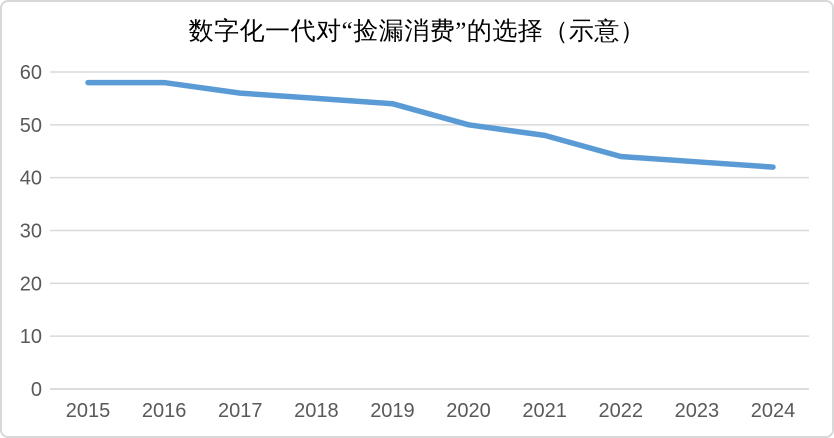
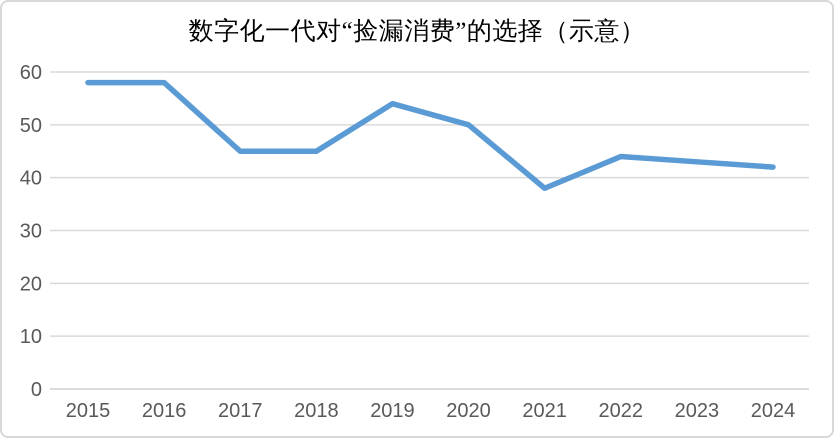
2017: 56 -> 45
2018: 55 -> 45
2021: 48 -> 38
